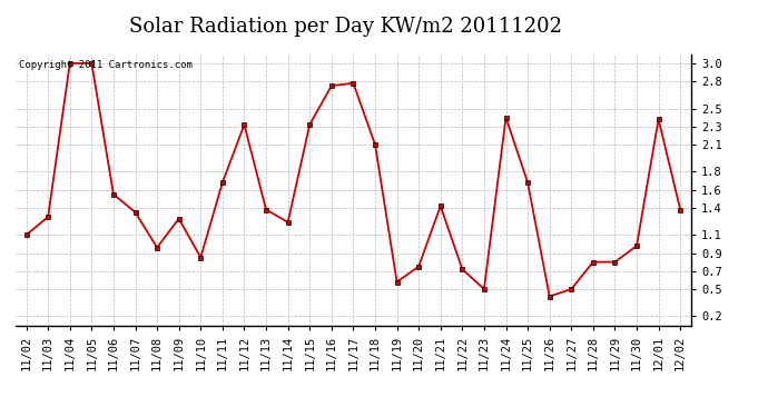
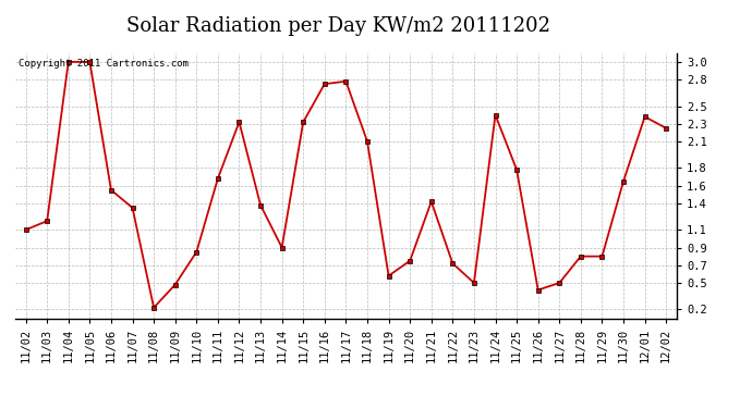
11/03: 1.30 -> 1.20
11/08: 0.96 -> 0.22
11/09: 1.28 -> 0.48
11/14: 1.24 -> 0.90
11/25: 1.68 -> 1.78
11/30: 0.98 -> 1.65
12/02: 1.38 -> 2.25
